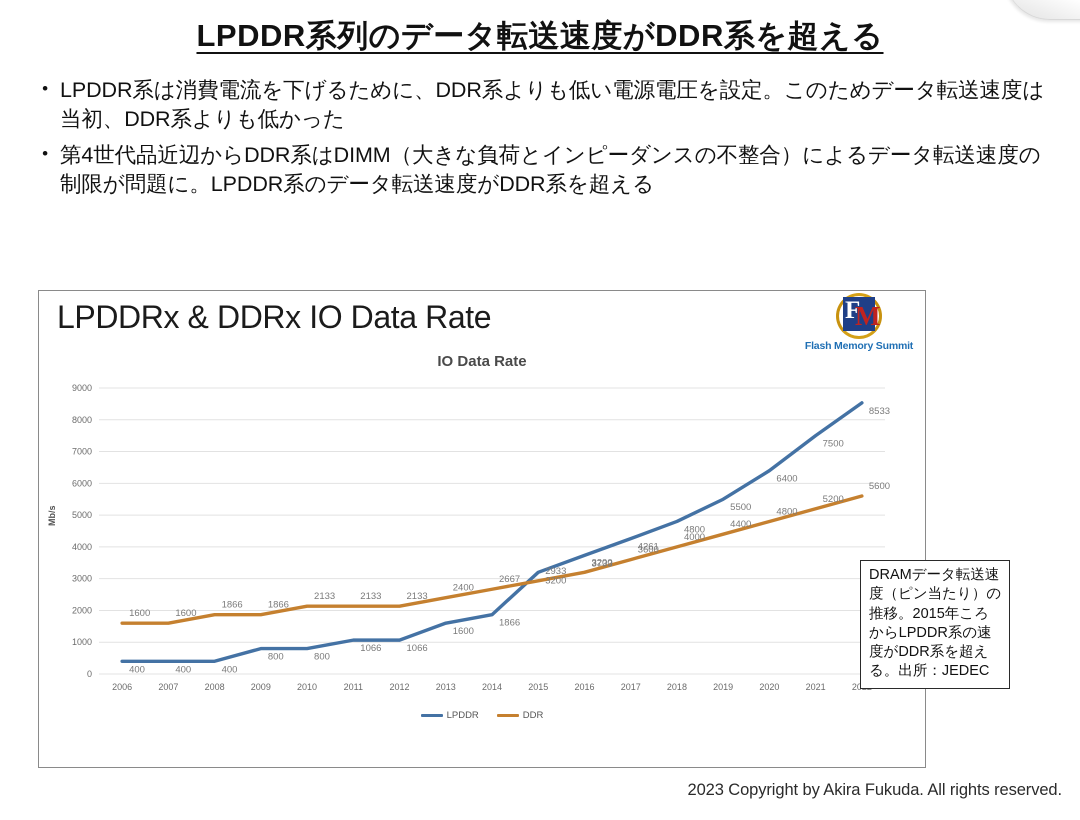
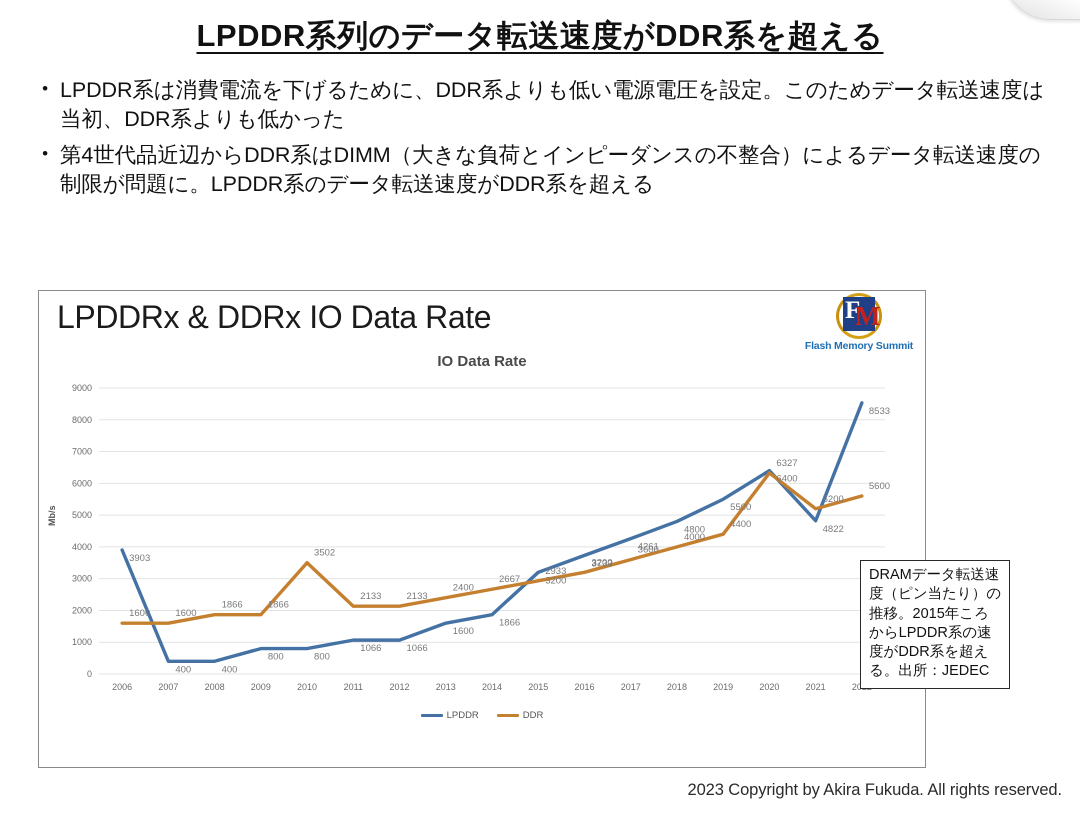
LPDDR/2006: 400 -> 3903
DDR/2010: 2133 -> 3502
DDR/2020: 4800 -> 6327
LPDDR/2021: 7500 -> 4822
